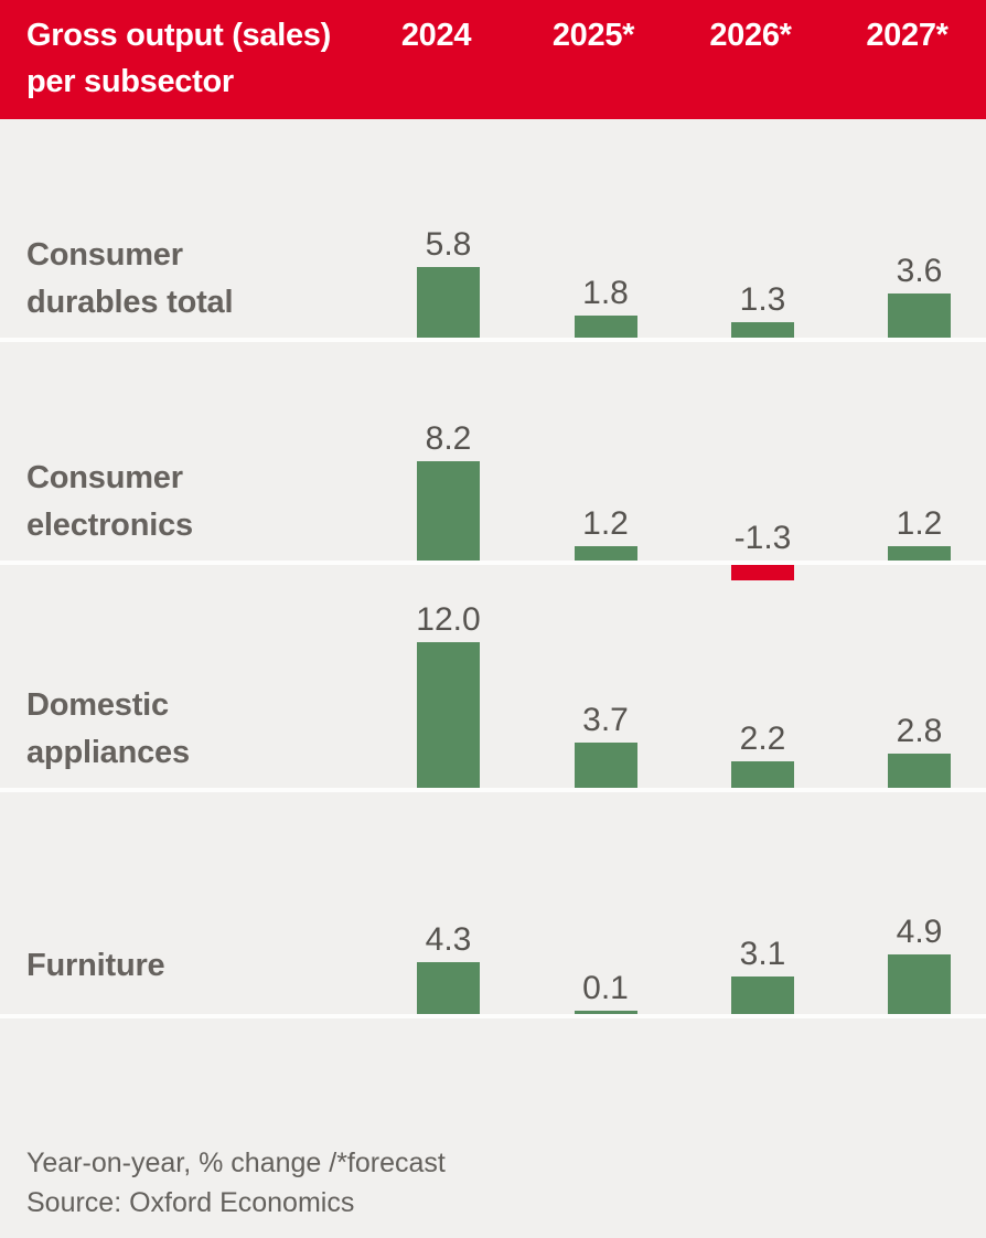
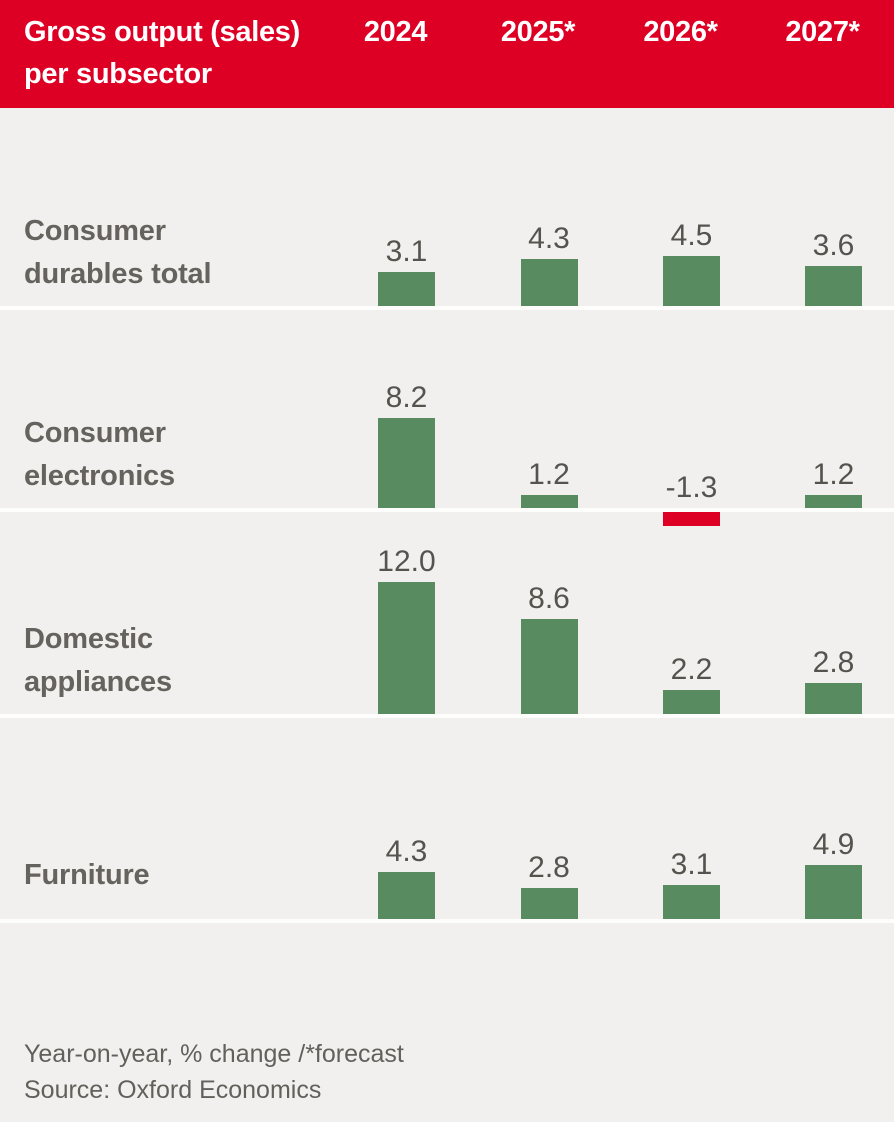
Consumer durables total/2024: 5.8 -> 3.1
Consumer durables total/2025*: 1.8 -> 4.3
Domestic appliances/2025*: 3.7 -> 8.6
Furniture/2025*: 0.1 -> 2.8
Consumer durables total/2026*: 1.3 -> 4.5
